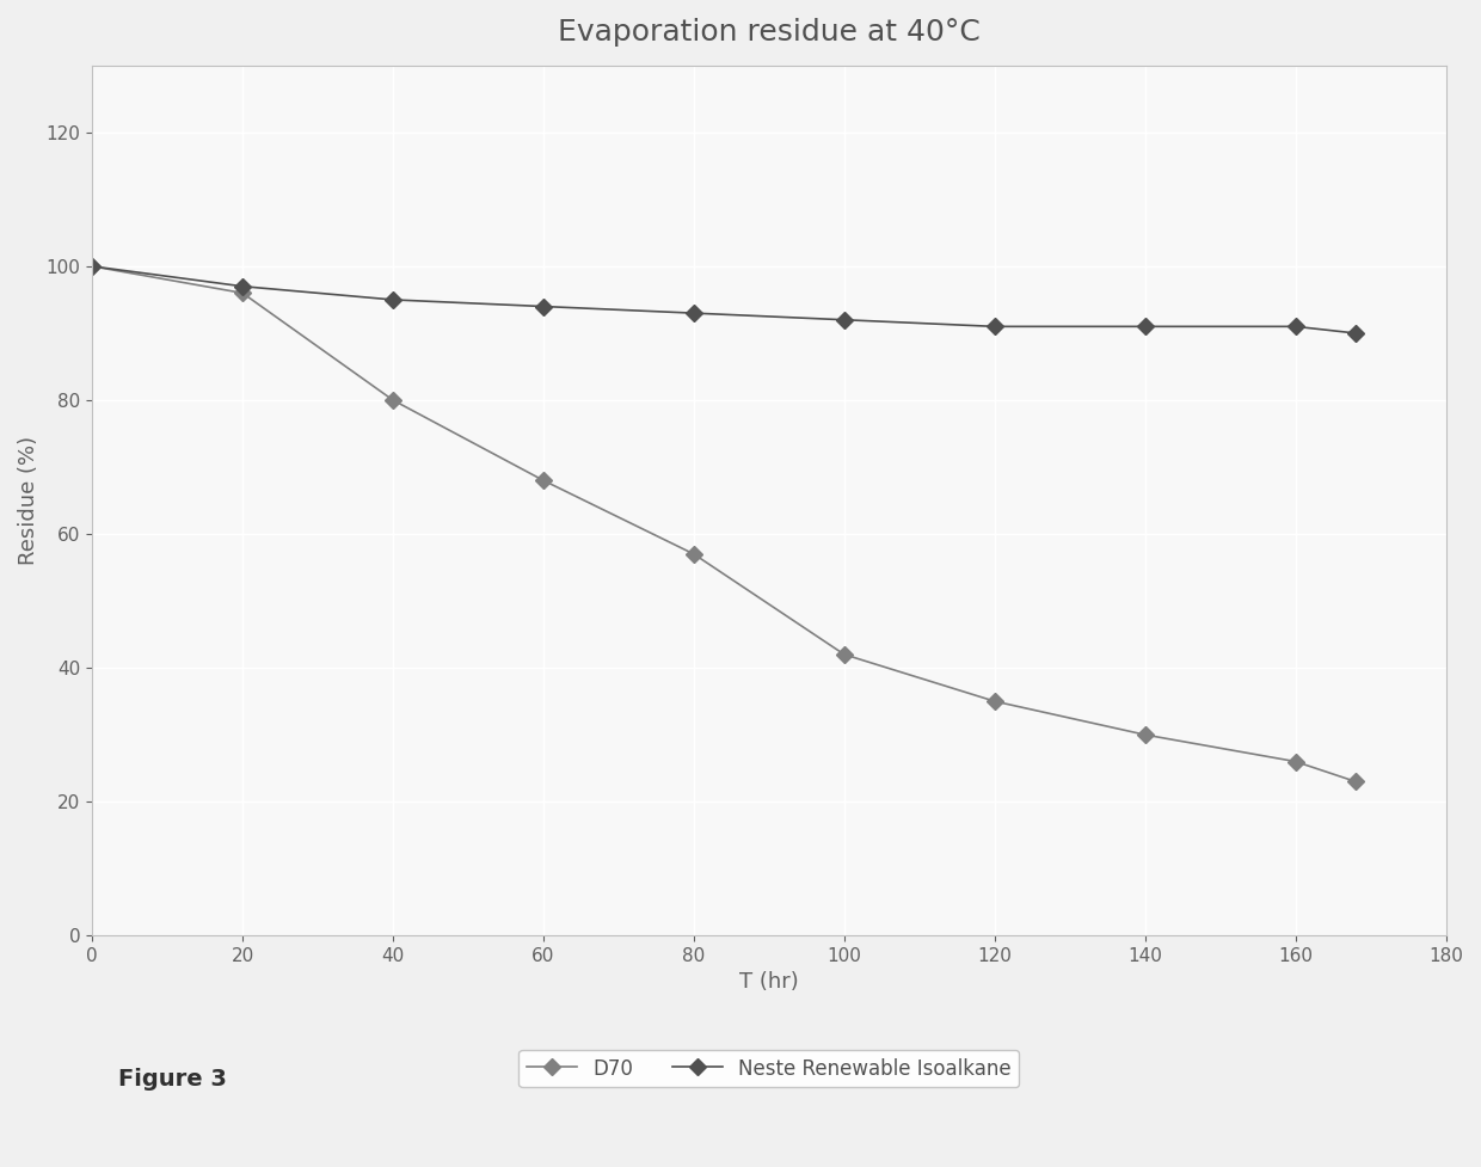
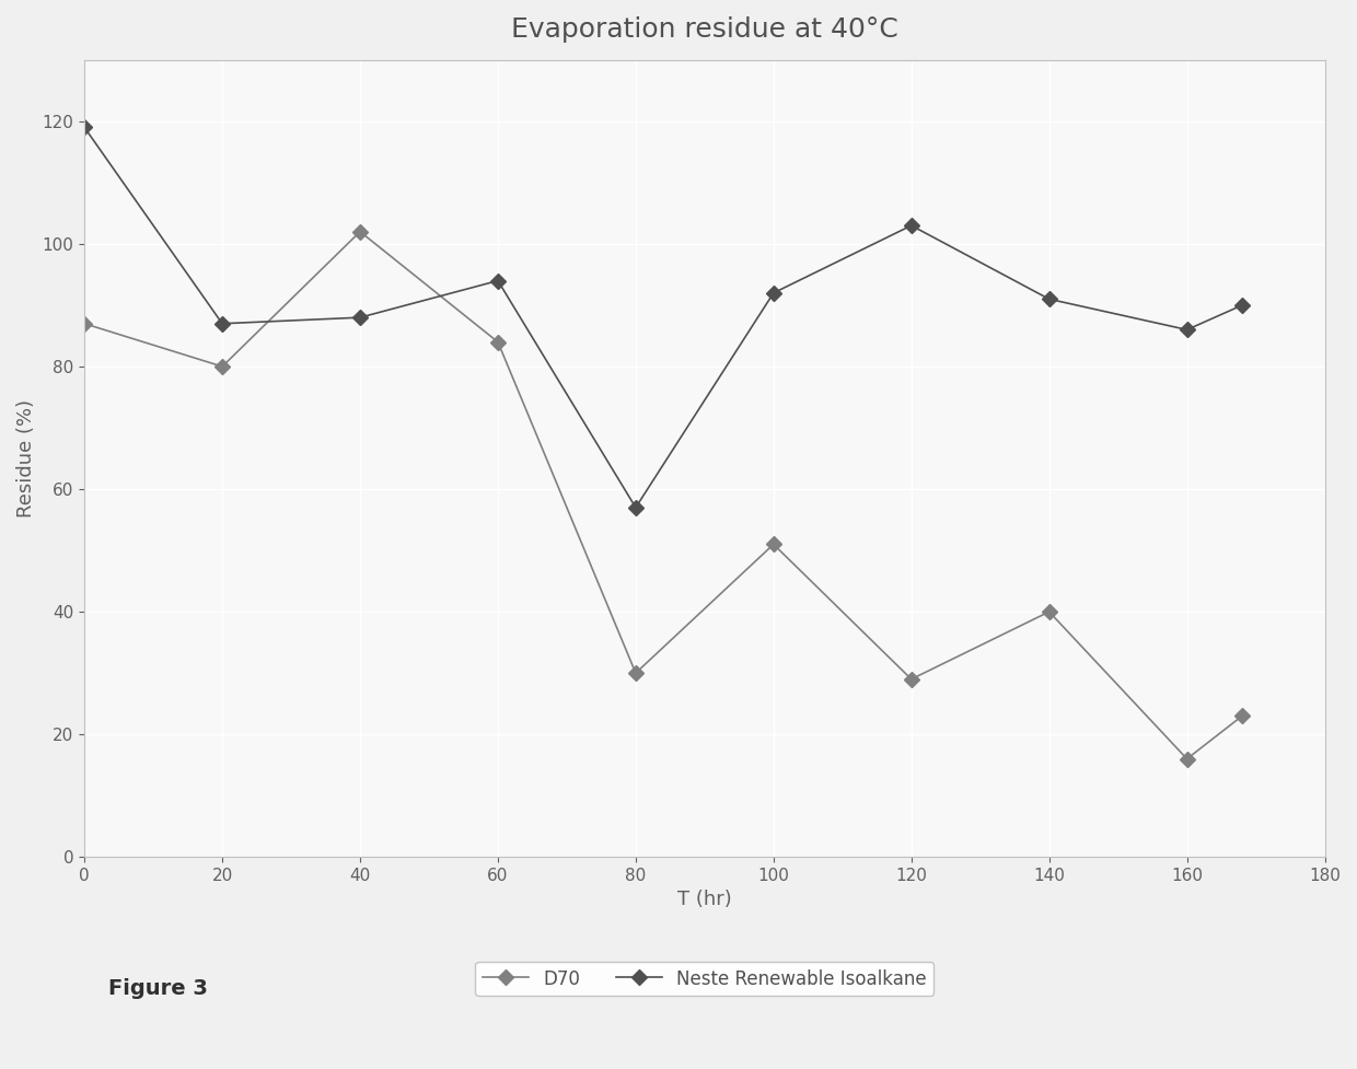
D70/0: 100 -> 87
Neste Renewable Isoalkane/0: 100 -> 119
D70/20: 96 -> 80
Neste Renewable Isoalkane/20: 97 -> 87
D70/40: 80 -> 102
Neste Renewable Isoalkane/40: 95 -> 88
D70/60: 68 -> 84
D70/80: 57 -> 30
Neste Renewable Isoalkane/80: 93 -> 57
D70/100: 42 -> 51
D70/120: 35 -> 29
Neste Renewable Isoalkane/120: 91 -> 103
D70/140: 30 -> 40
D70/160: 26 -> 16
Neste Renewable Isoalkane/160: 91 -> 86
